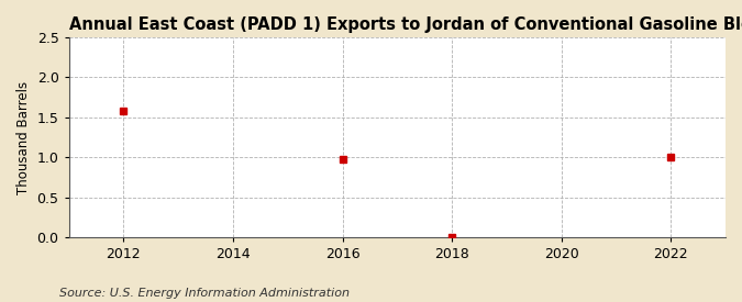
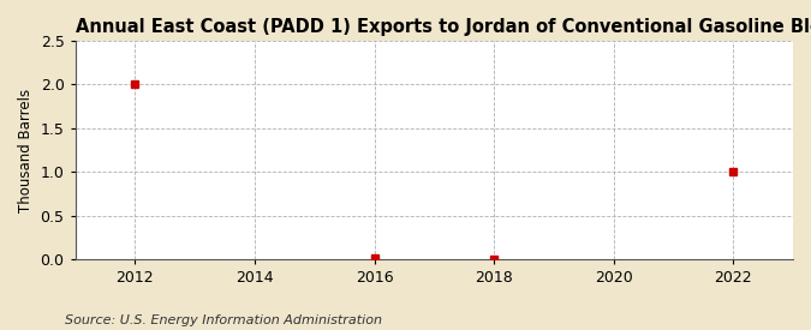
2012: 1.58 -> 2.00
2016: 0.98 -> 0.02
